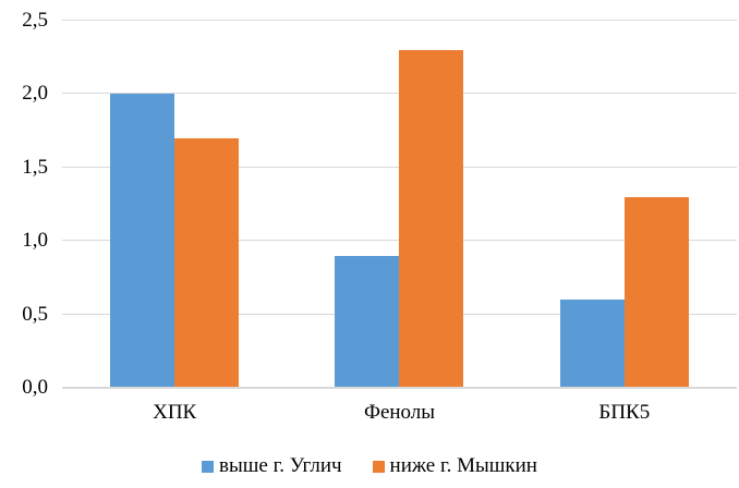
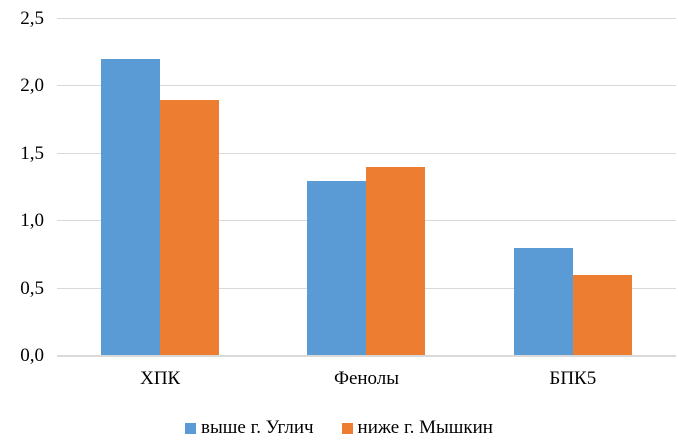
выше г. Углич/ХПК: 2,0 -> 2,2
ниже г. Мышкин/ХПК: 1,7 -> 1,9
выше г. Углич/Фенолы: 0,9 -> 1,3
ниже г. Мышкин/Фенолы: 2,3 -> 1,4
выше г. Углич/БПК5: 0,6 -> 0,8
ниже г. Мышкин/БПК5: 1,3 -> 0,6
